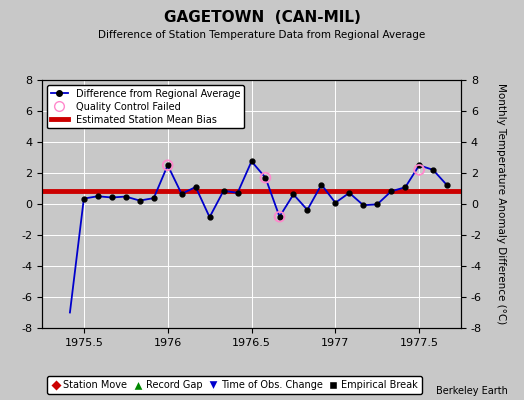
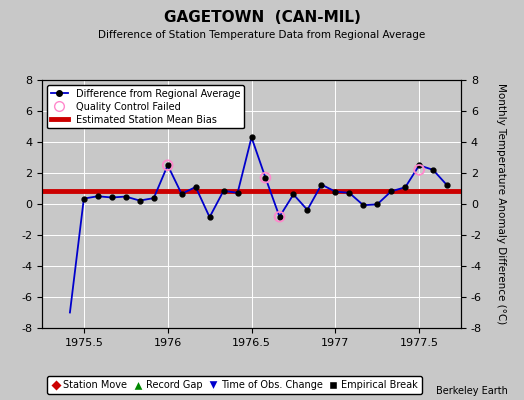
Time of Obs. Change/1976.5: 2.8 -> 4.3
Time of Obs. Change/1977: 0.1 -> 0.8
